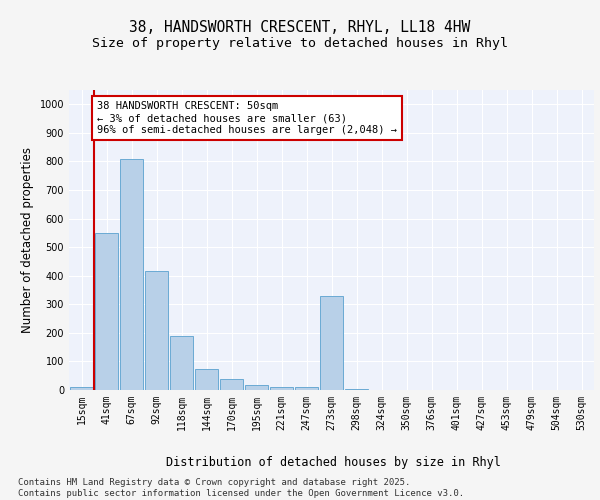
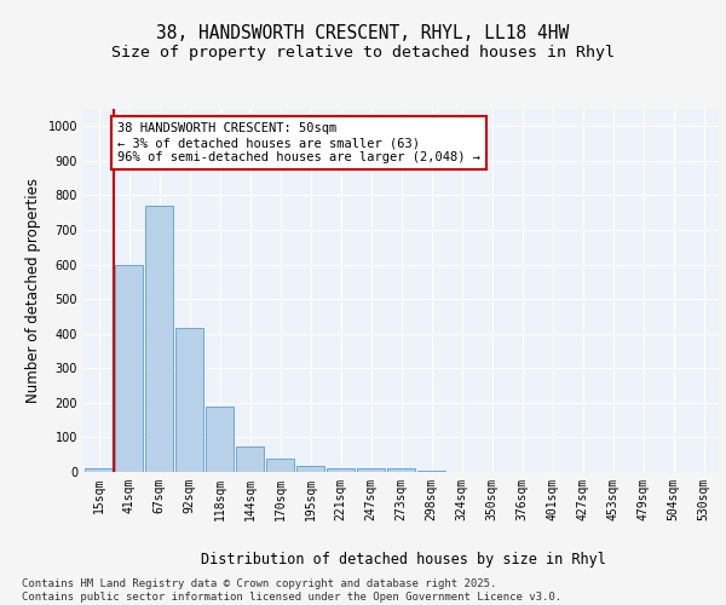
41sqm: 550 -> 600
67sqm: 810 -> 770
273sqm: 330 -> 12
